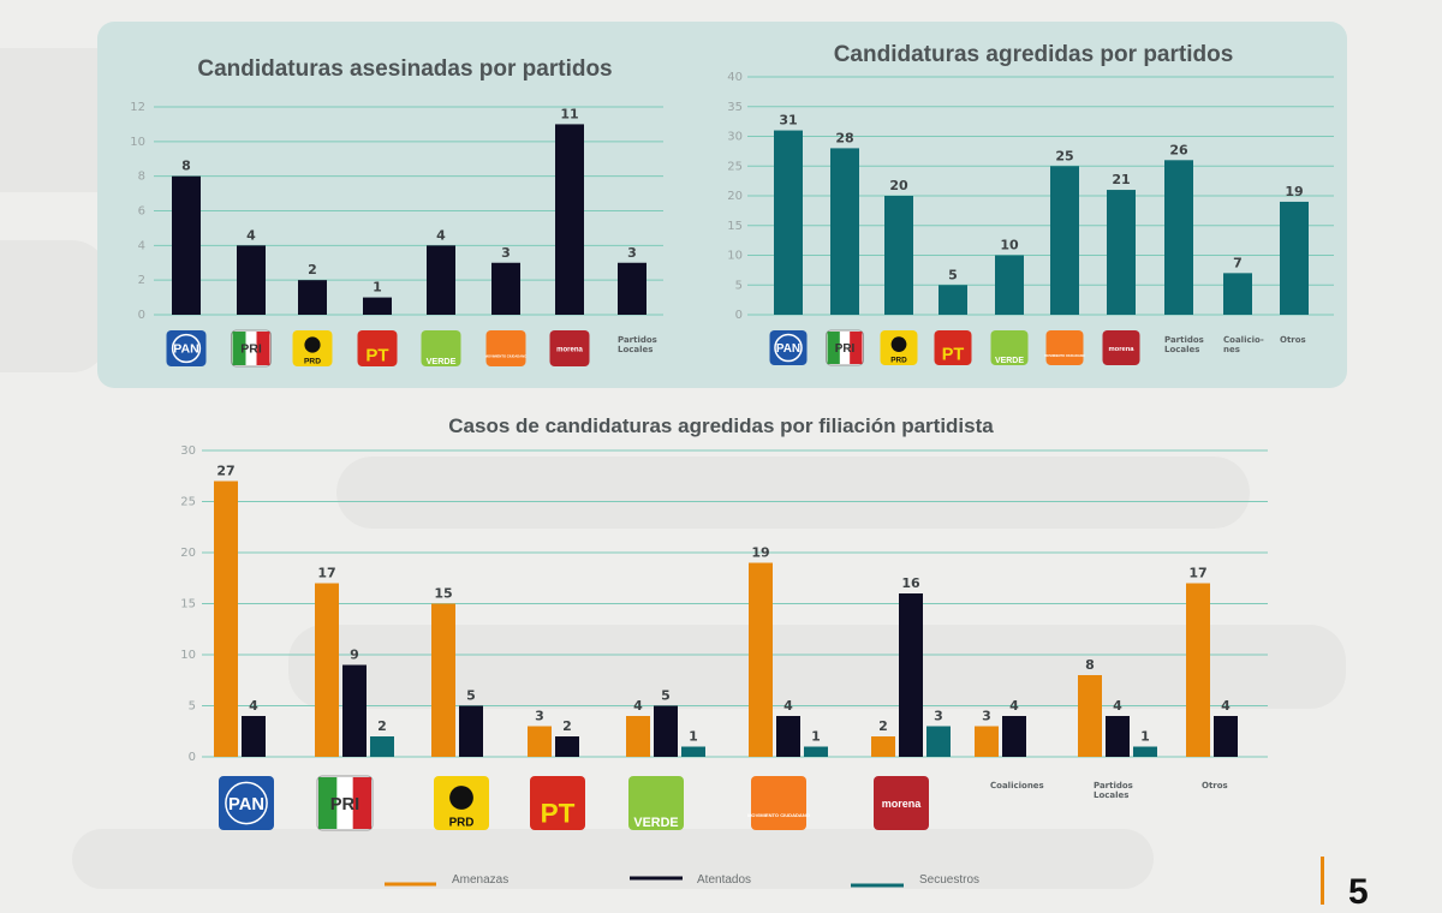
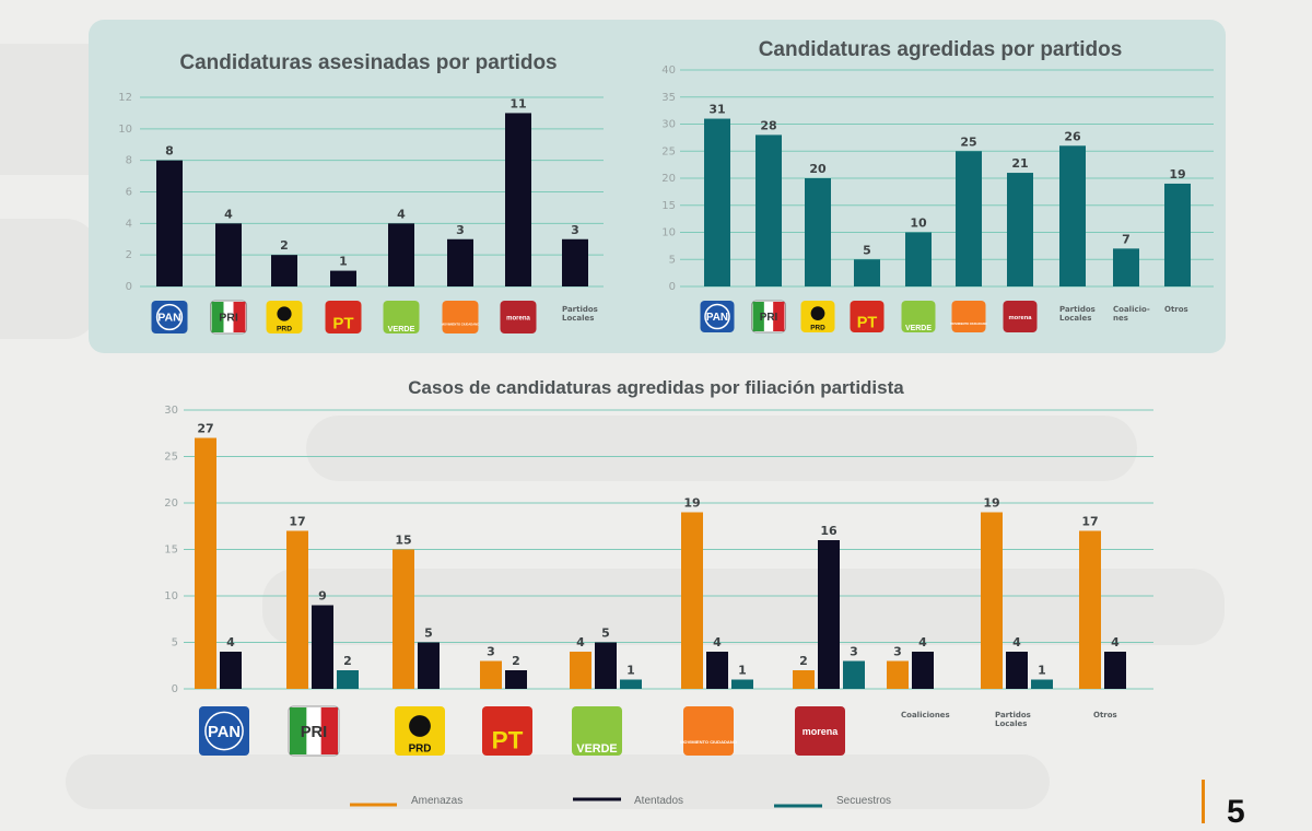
Casos de candidaturas agredidas por filiación partidista/Amenazas/Partidos Locales: 8 -> 19
